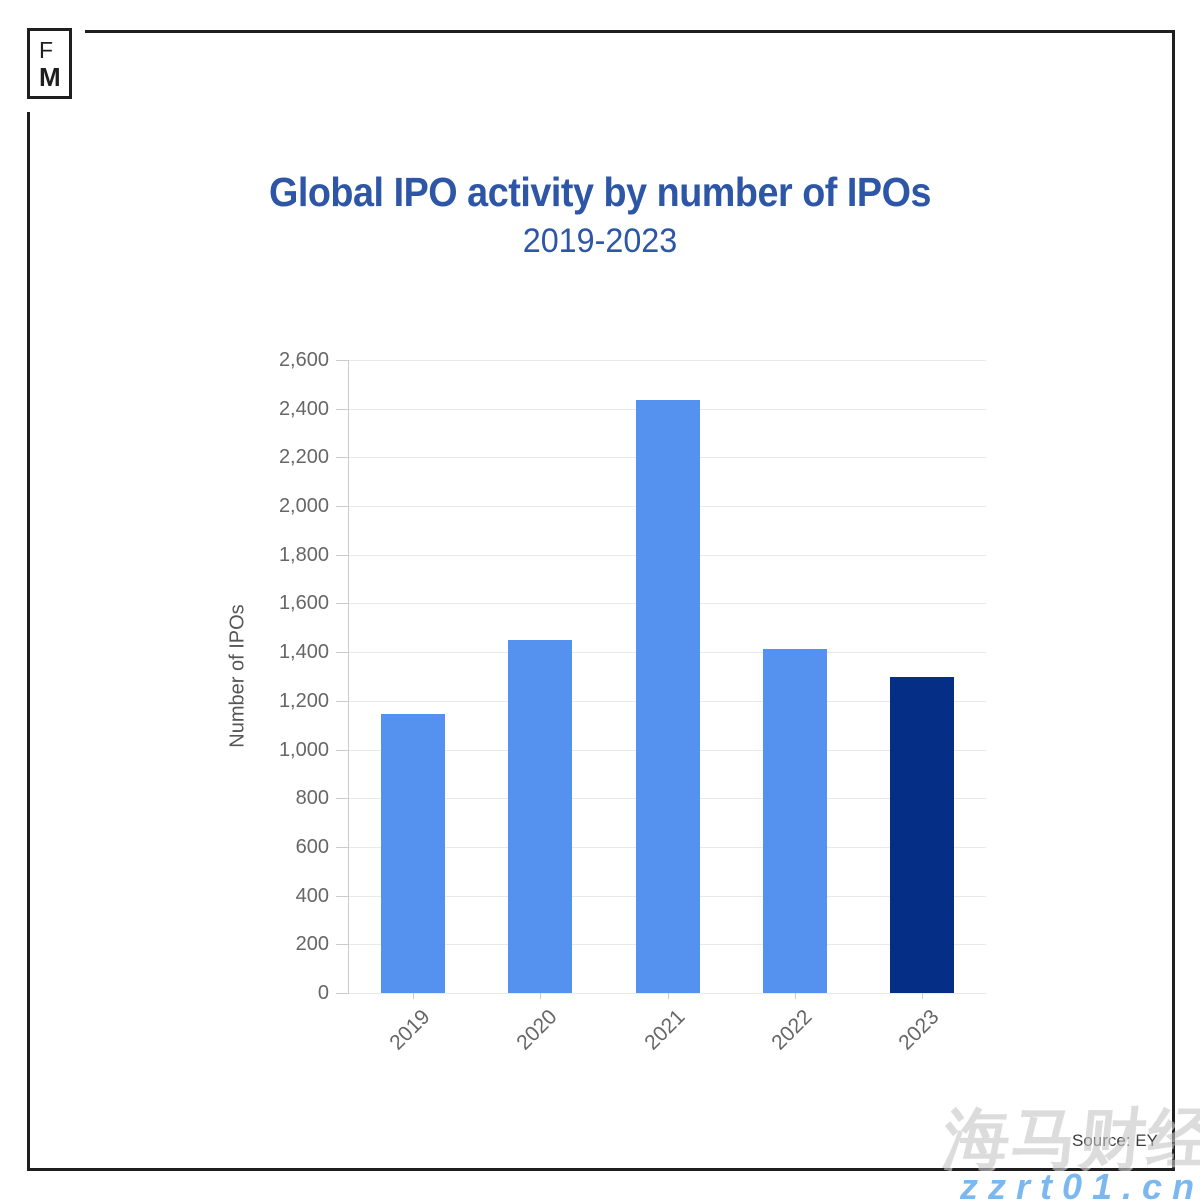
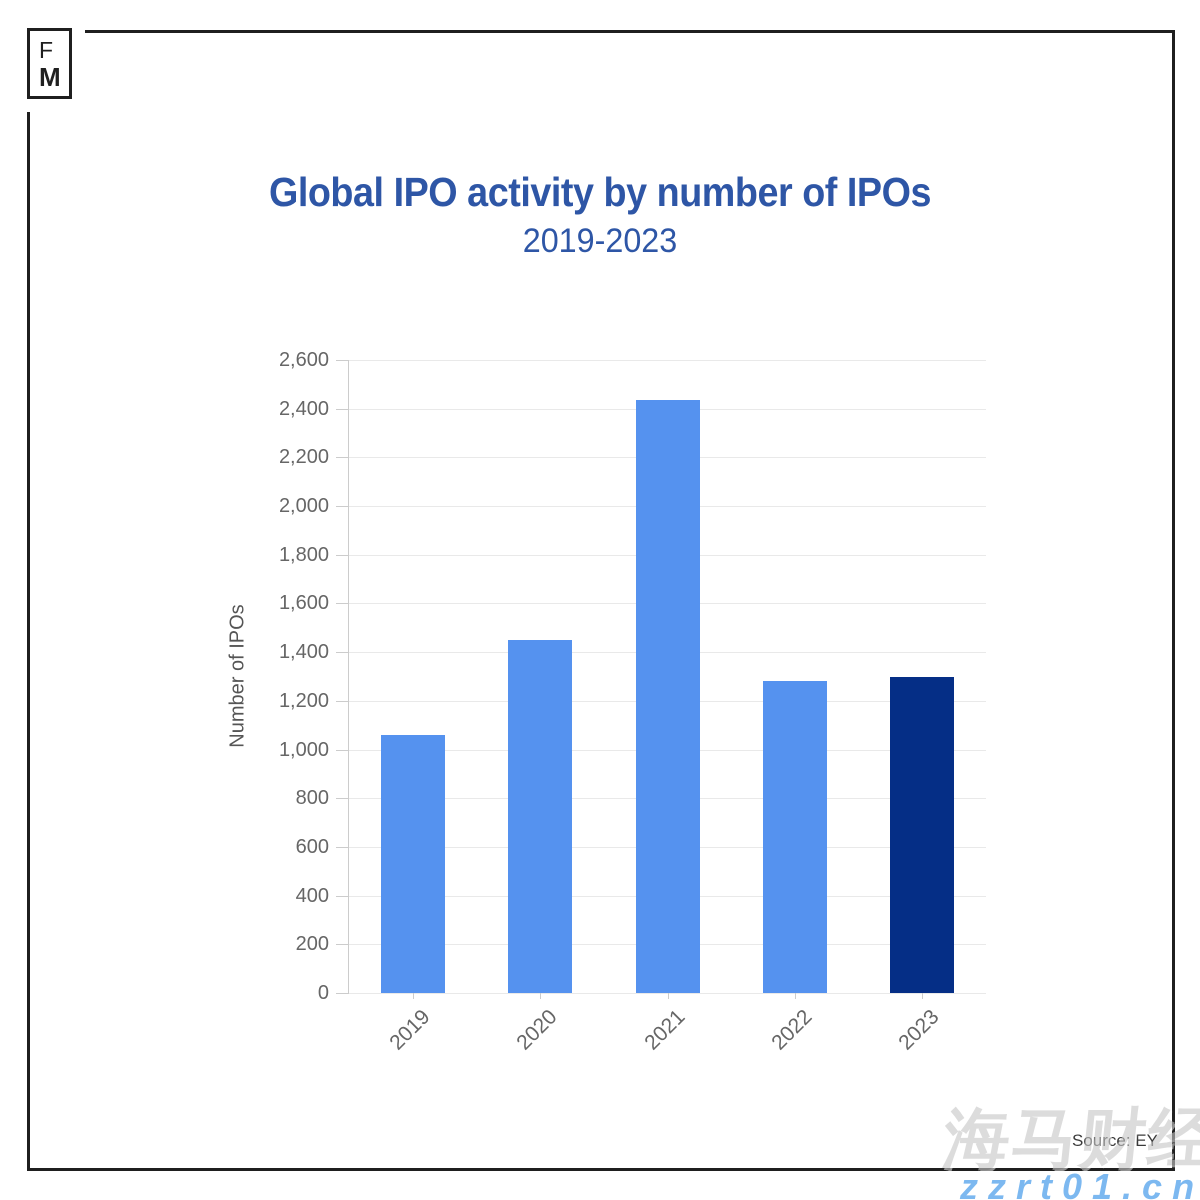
2019: 1150 -> 1060
2022: 1420 -> 1280
